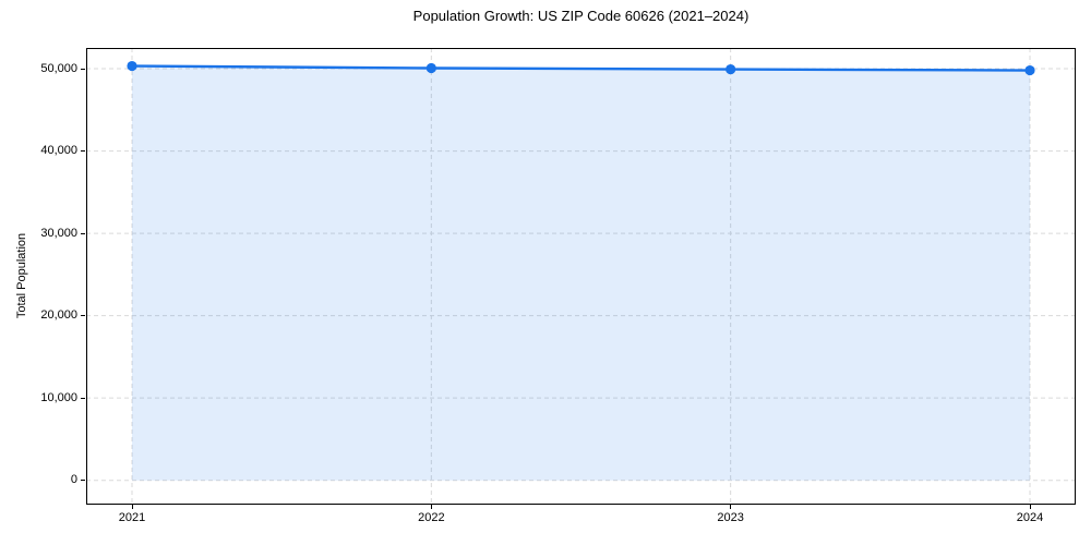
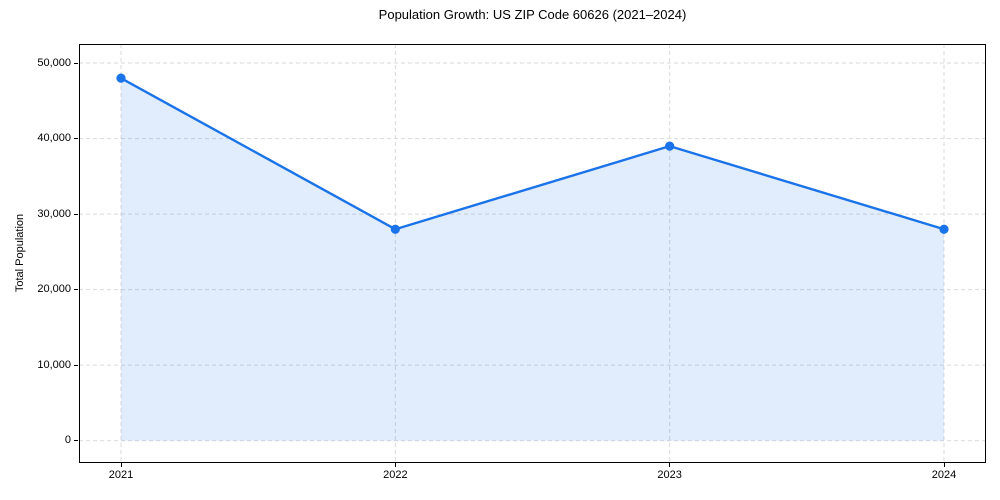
2021: 50000 -> 48000
2022: 50000 -> 28000
2023: 50000 -> 39000
2024: 50000 -> 28000
